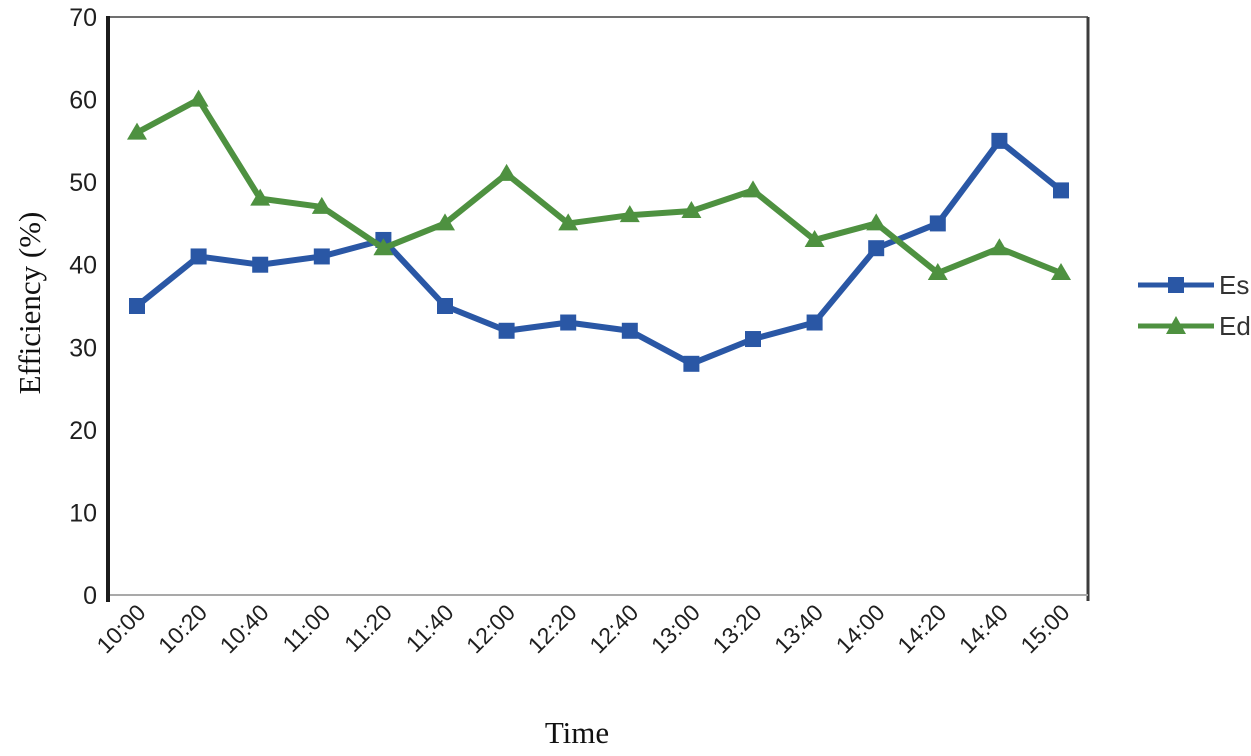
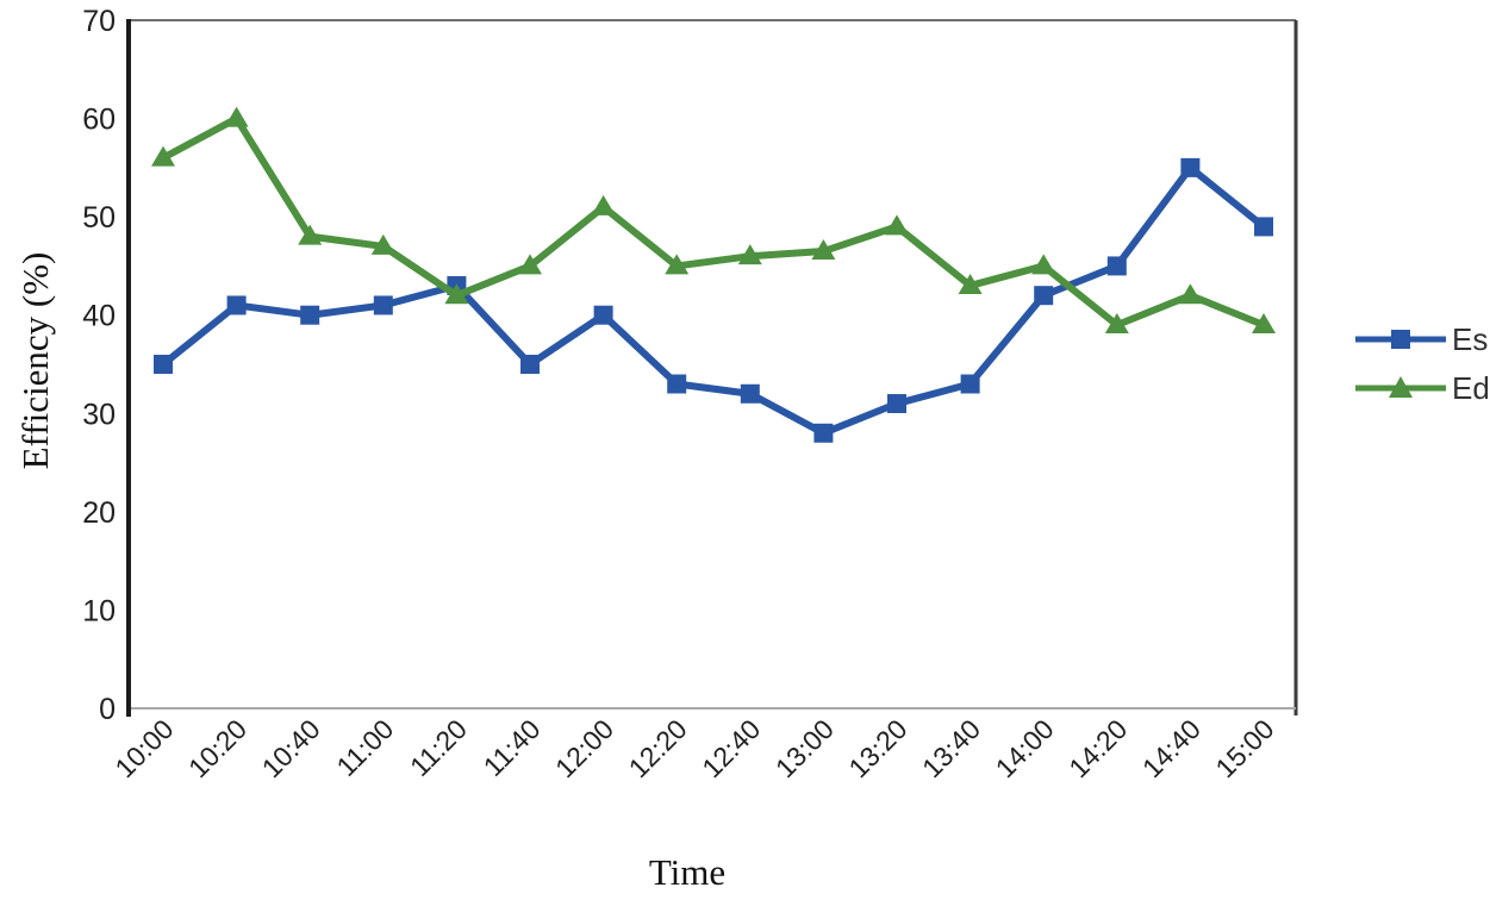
Es/12:00: 32 -> 40
